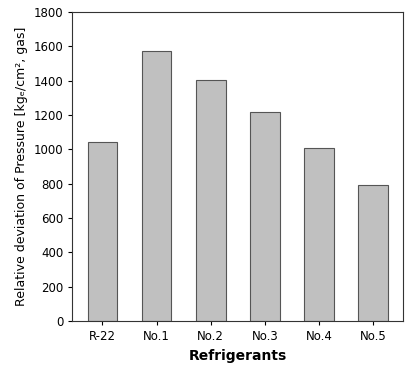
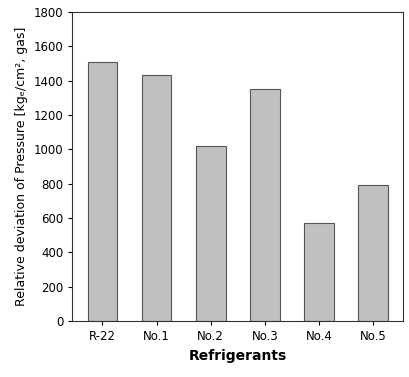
R-22: 1040 -> 1510
No.1: 1580 -> 1430
No.2: 1400 -> 1020
No.3: 1220 -> 1350
No.4: 1010 -> 570
